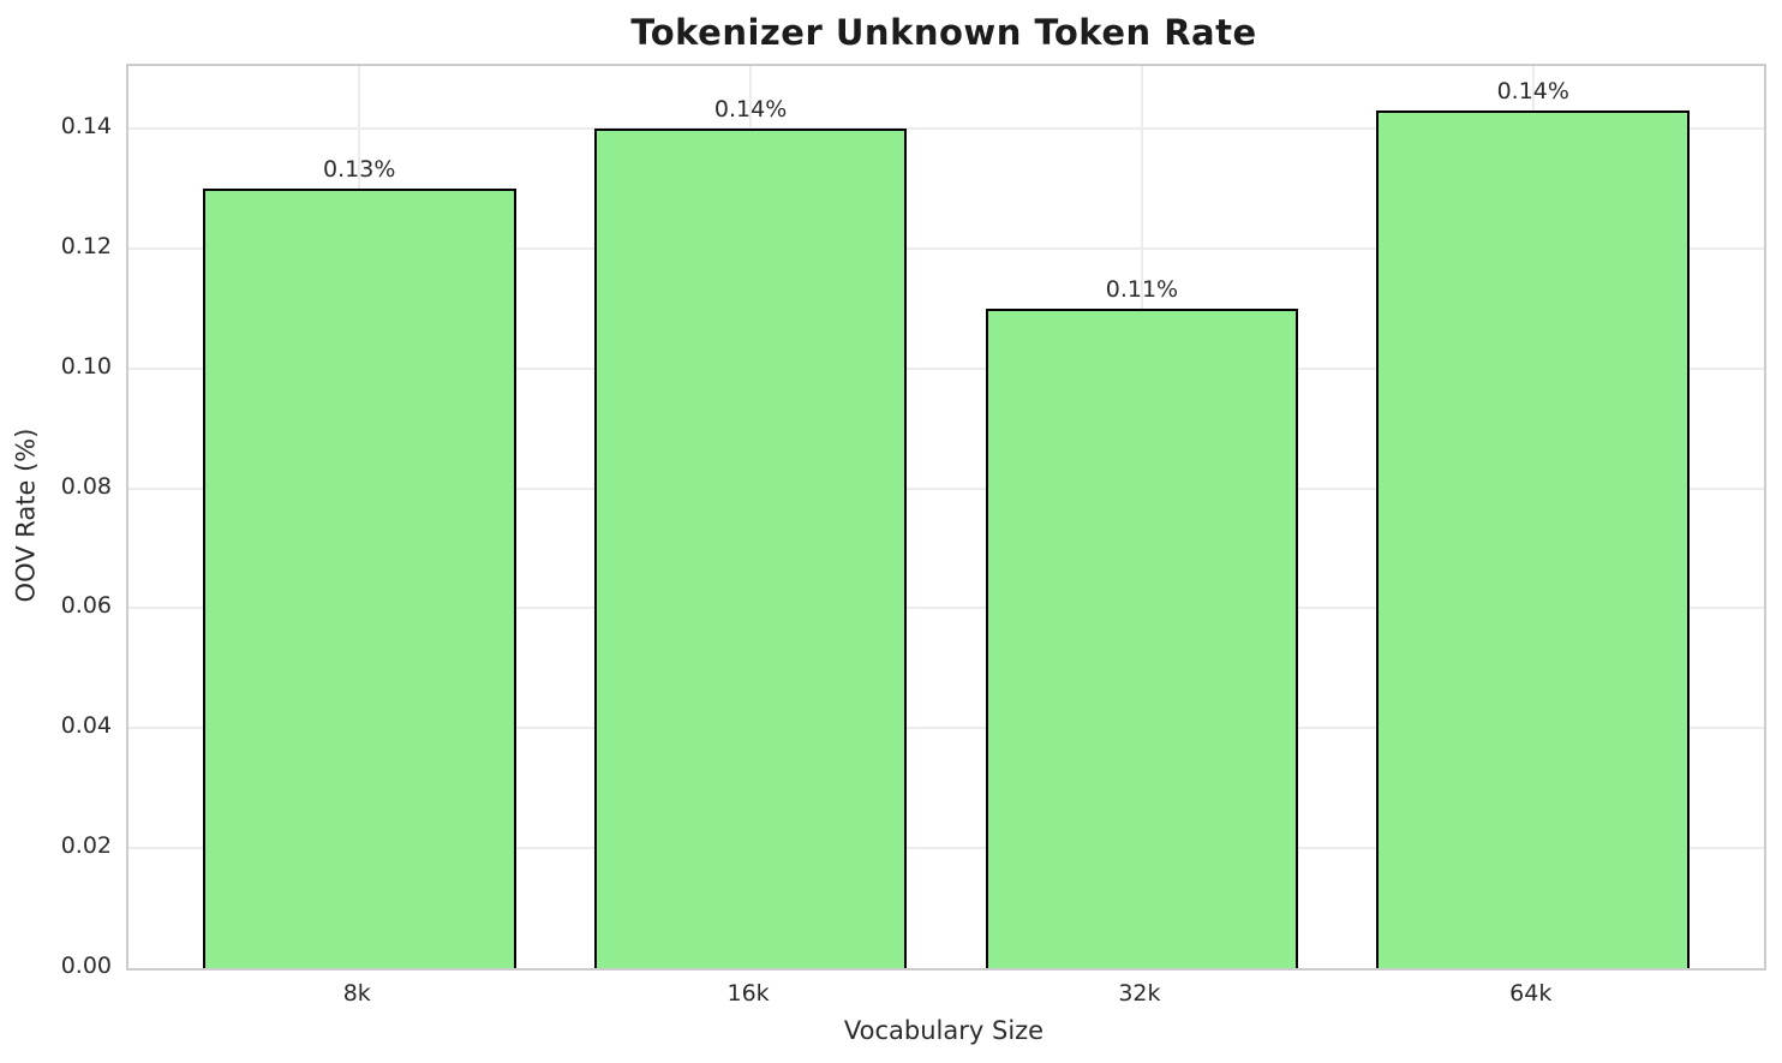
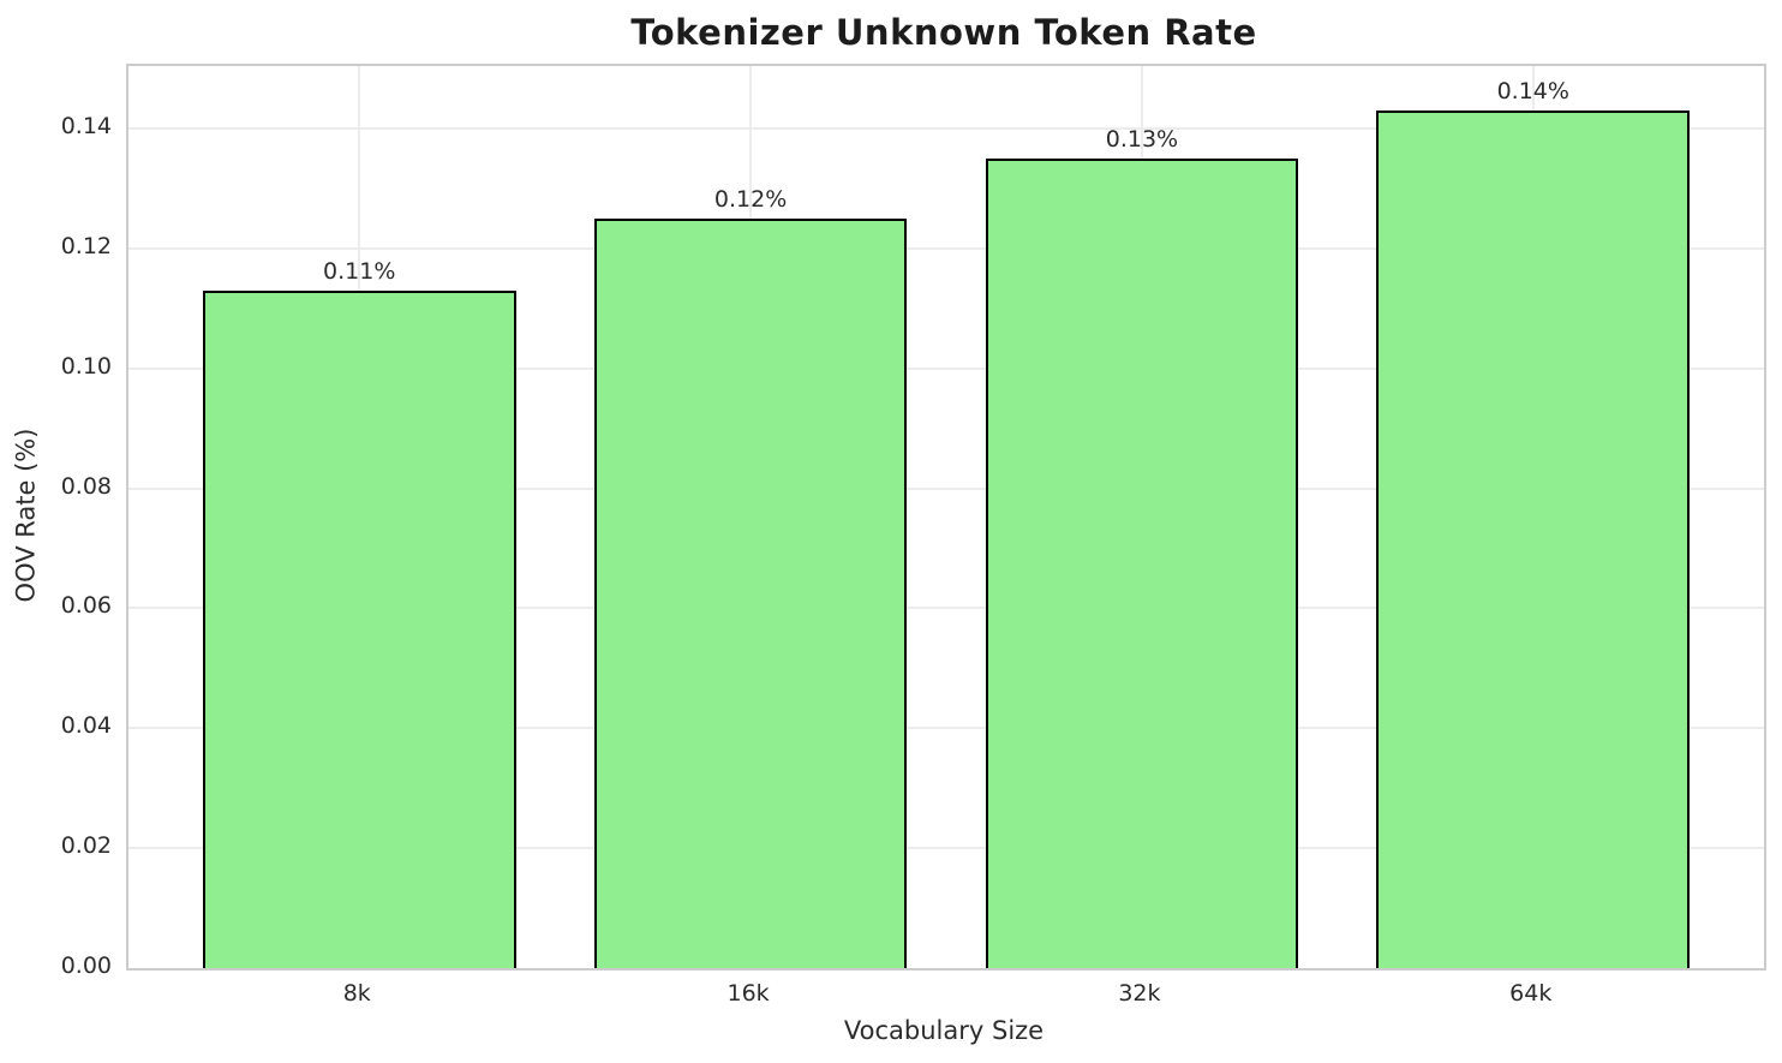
8k: 0.13% -> 0.11%
16k: 0.14% -> 0.12%
32k: 0.11% -> 0.13%
